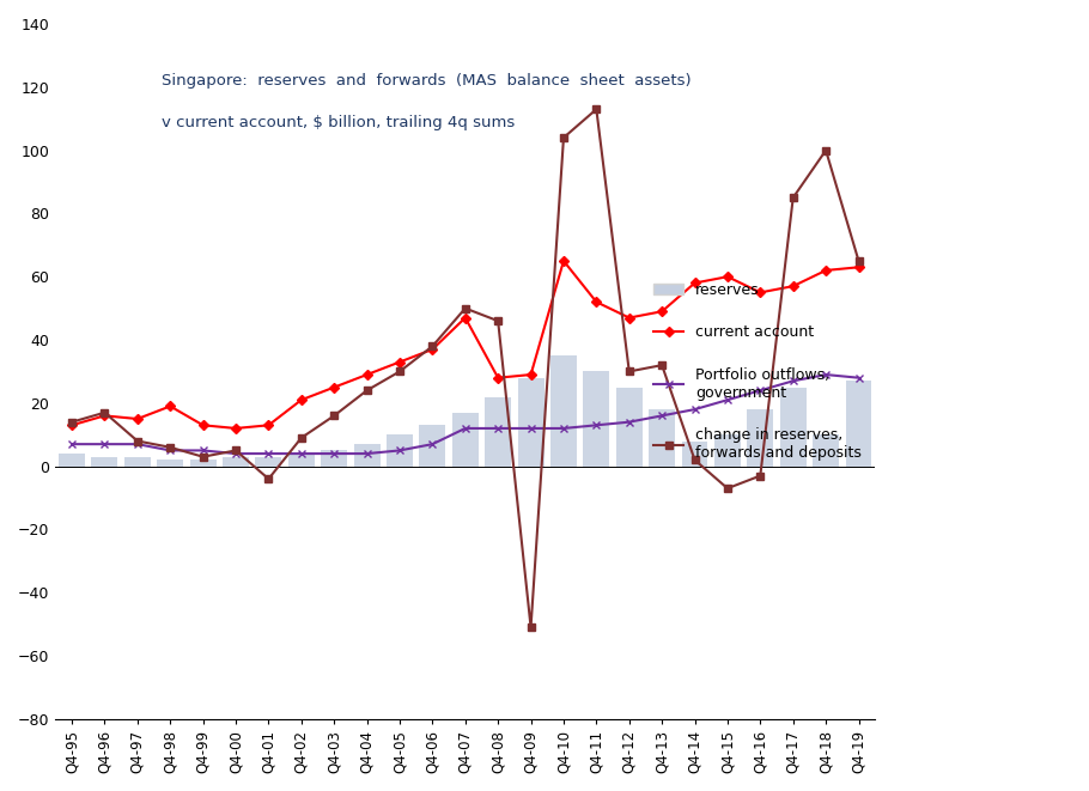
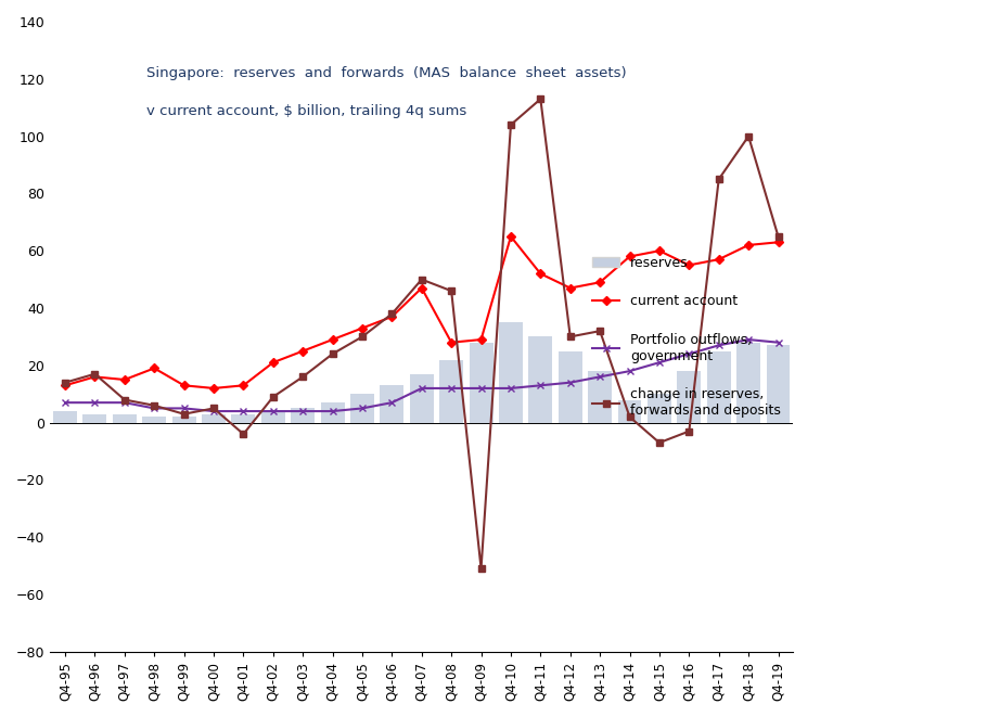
reserves/Q4-18: 10 -> 28
